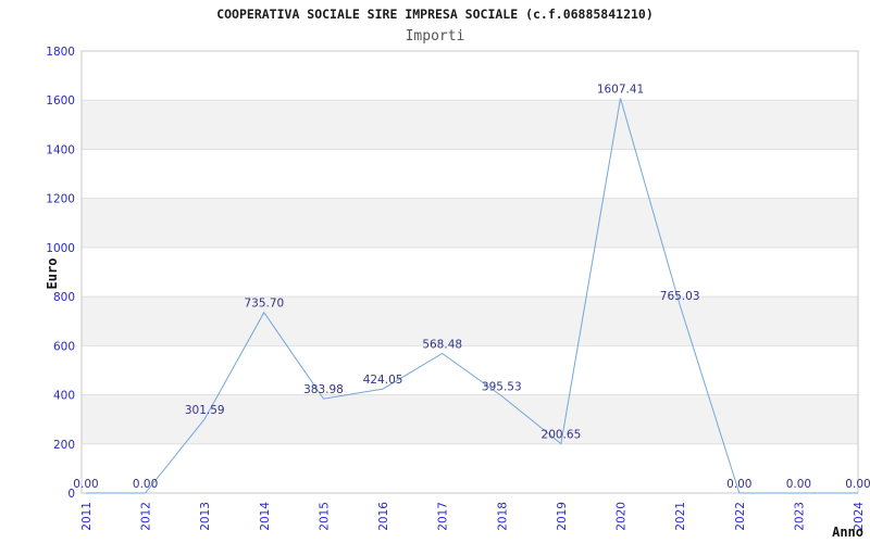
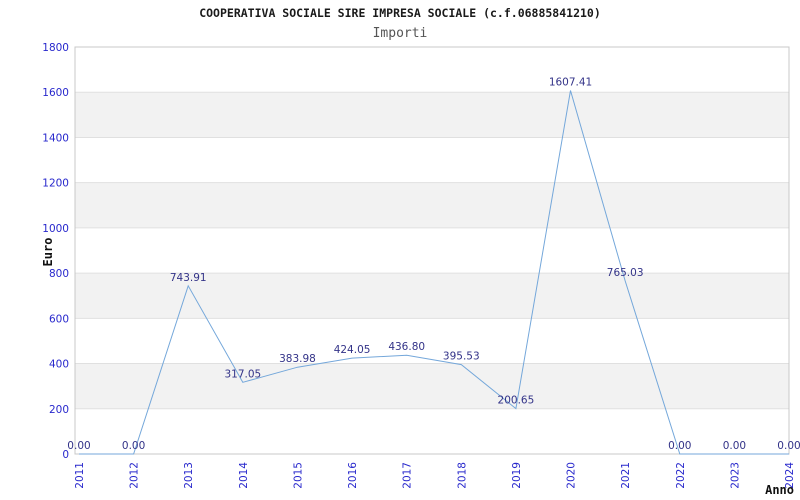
2013: 301.59 -> 743.91
2014: 735.70 -> 317.05
2017: 568.48 -> 436.80
